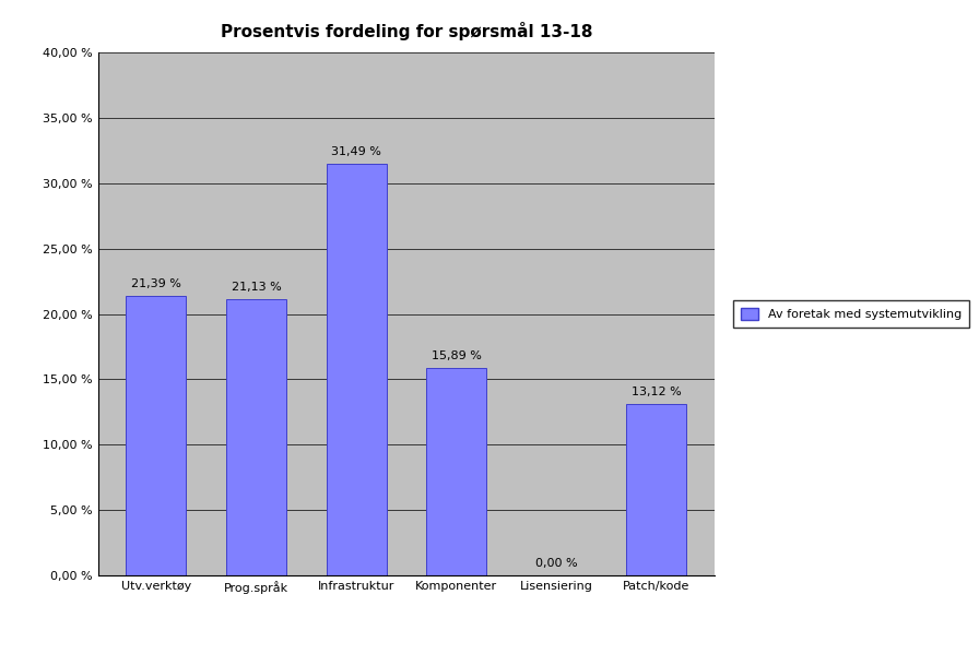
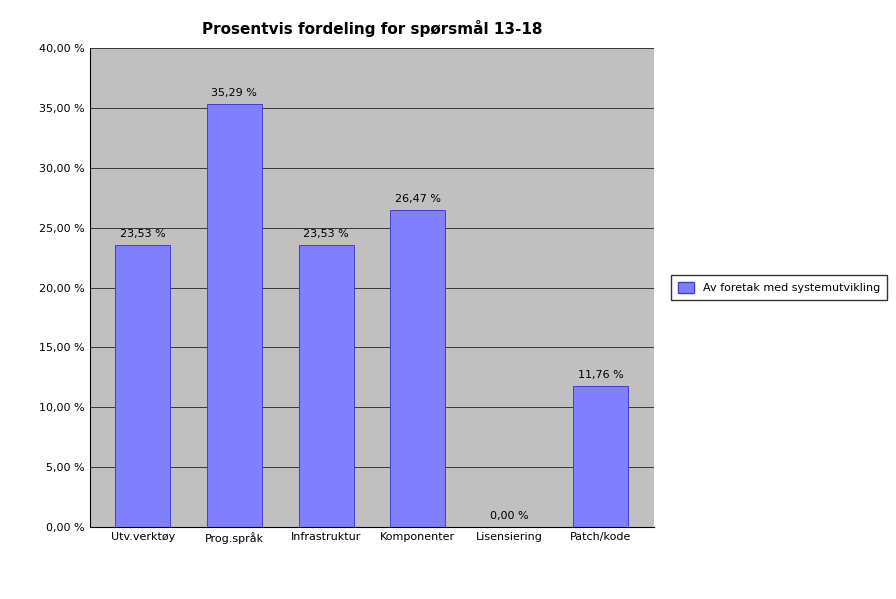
Utv.verktøy: 21,39 -> 23,53
Prog.språk: 21,13 -> 35,29
Infrastruktur: 31,49 -> 23,53
Komponenter: 15,89 -> 26,47
Patch/kode: 13,12 -> 11,76
